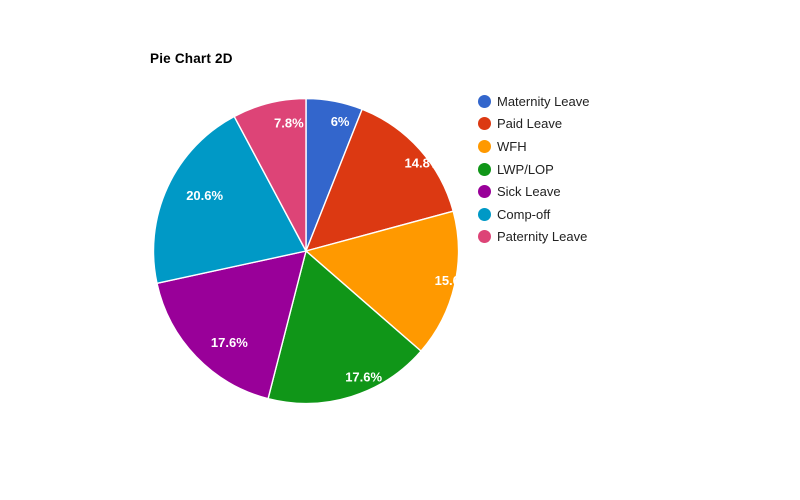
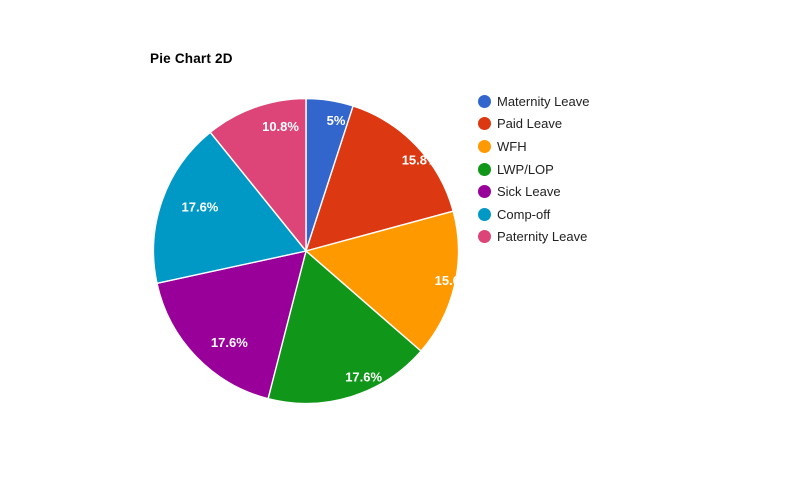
Maternity Leave: 6% -> 5%
Paid Leave: 14.8% -> 15.8%
Comp-off: 20.6% -> 17.6%
Paternity Leave: 7.8% -> 10.8%
